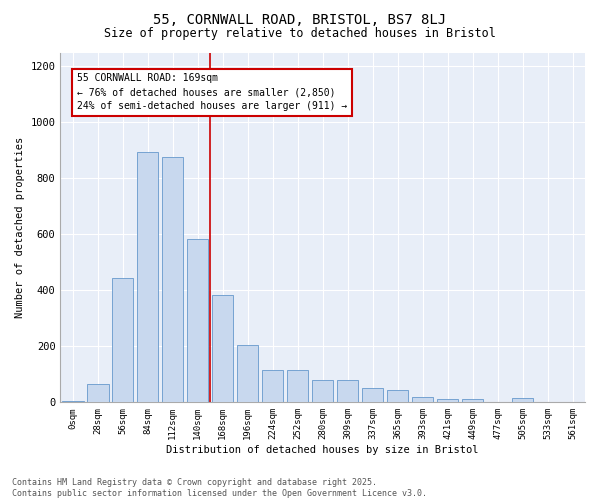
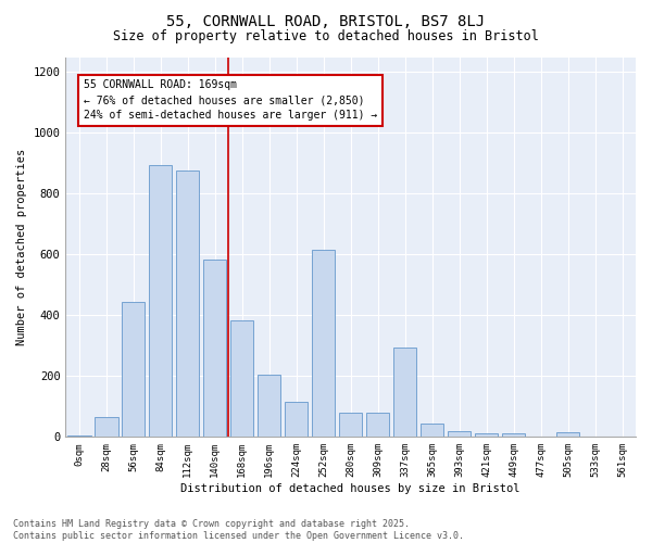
252sqm: 115 -> 615
337sqm: 50 -> 295
